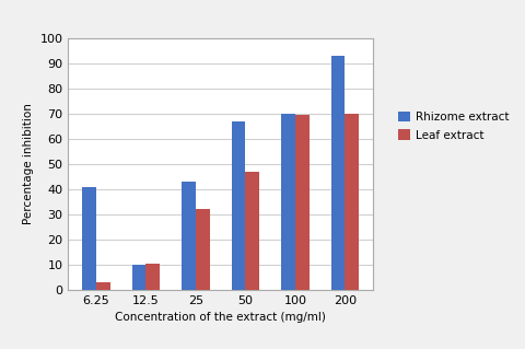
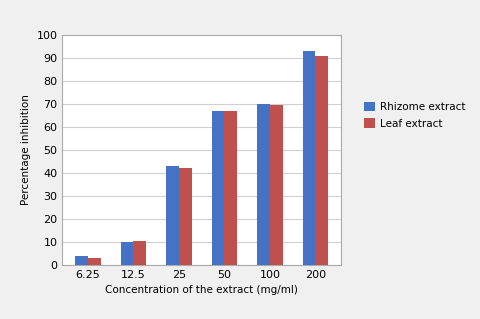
Rhizome extract/6.25: 41 -> 4
Leaf extract/25: 32.0 -> 42.0
Leaf extract/50: 47.0 -> 67.0
Leaf extract/200: 70.0 -> 91.0
